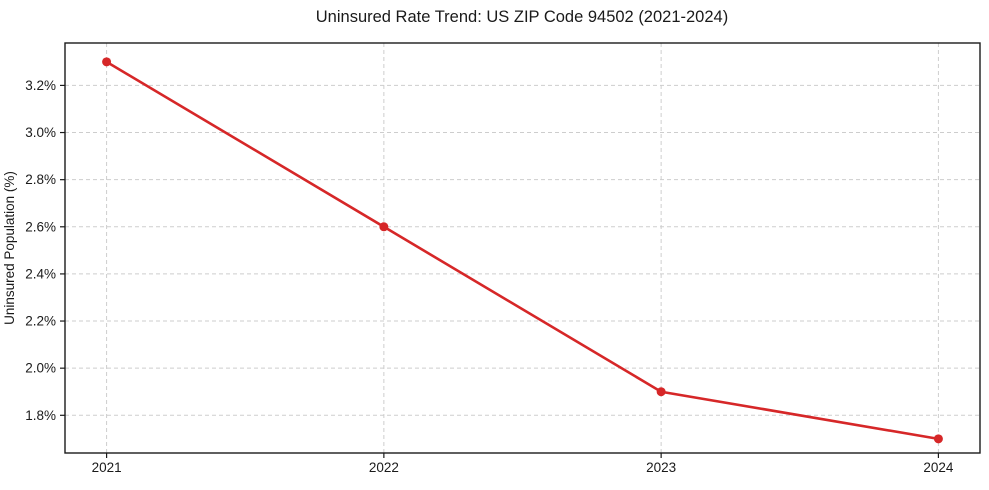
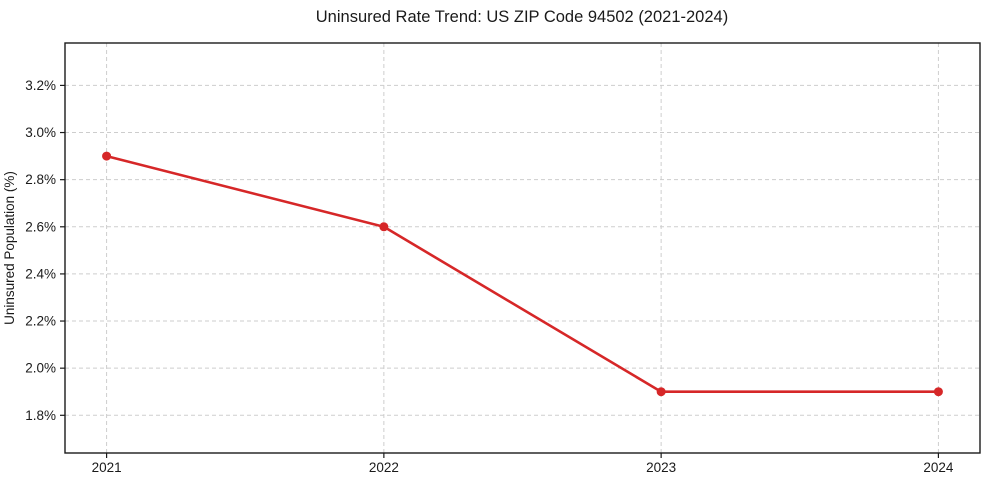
2021: 3.3% -> 2.9%
2024: 1.7% -> 1.9%
